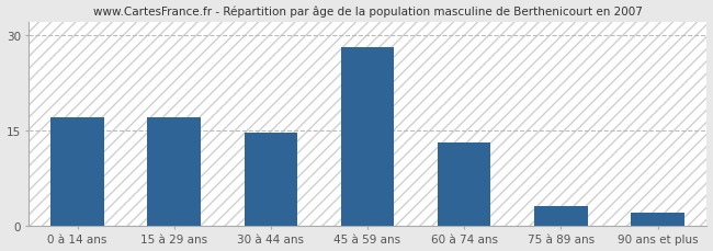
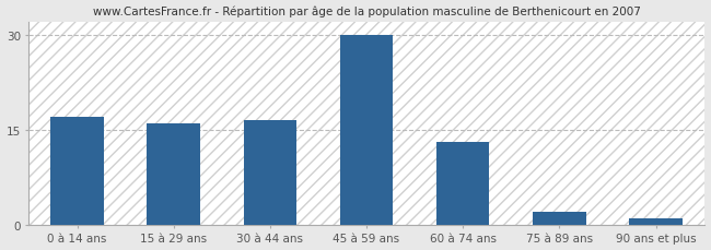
15 à 29 ans: 17.0 -> 16.0
30 à 44 ans: 14.6 -> 16.5
45 à 59 ans: 28.0 -> 30.0
75 à 89 ans: 3.0 -> 2.0
90 ans et plus: 2.0 -> 1.0
